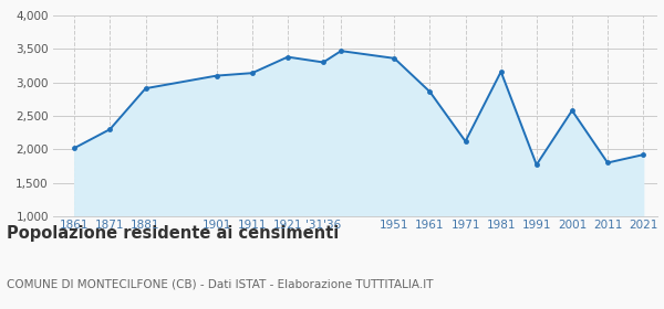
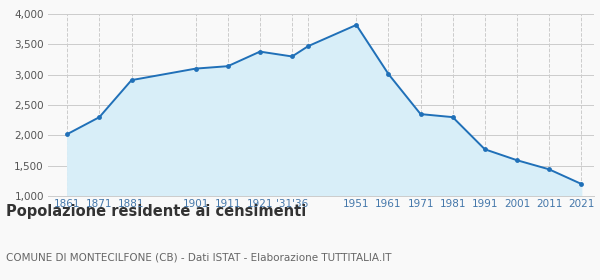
1951: 3,360 -> 3,820
1961: 2,860 -> 3,010
1971: 2,120 -> 2,350
1981: 3,160 -> 2,300
2001: 2,580 -> 1,590
2011: 1,800 -> 1,440
2021: 1,920 -> 1,200
